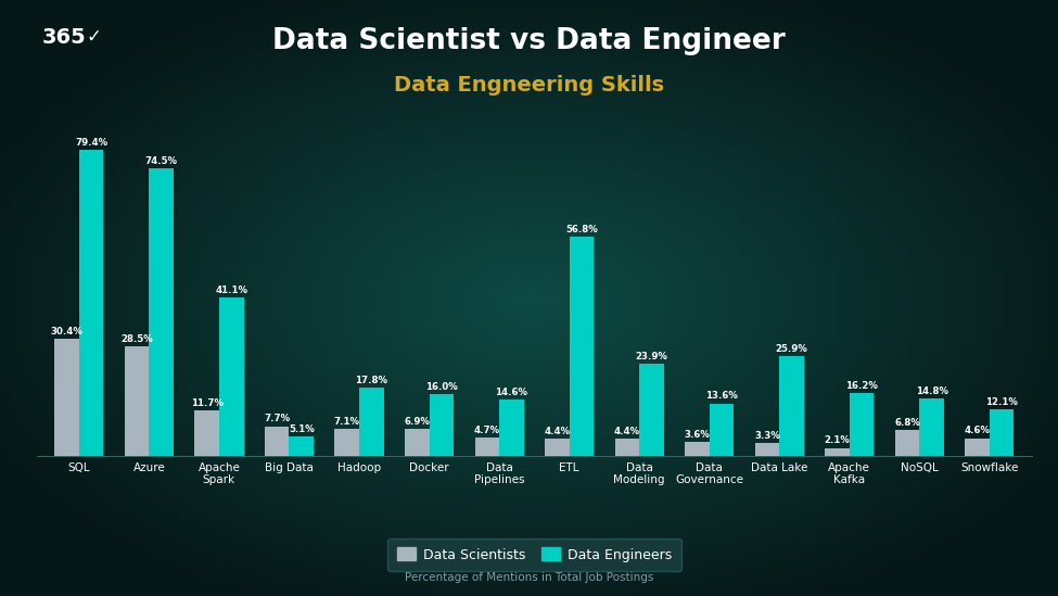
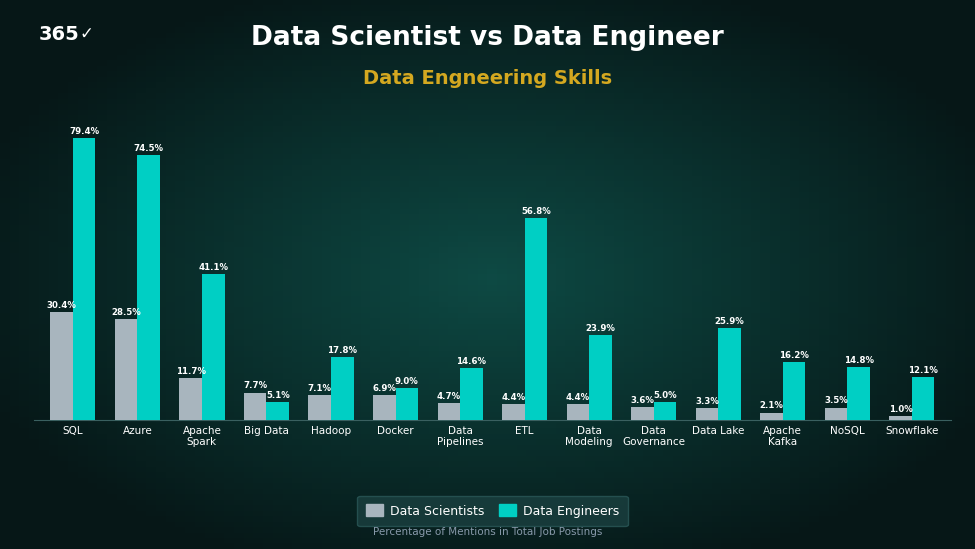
Data Engineers/Docker: 16.0% -> 9.0%
Data Engineers/Data Governance: 13.6% -> 5.0%
Data Scientists/NoSQL: 6.8% -> 3.5%
Data Scientists/Snowflake: 4.6% -> 1.0%
